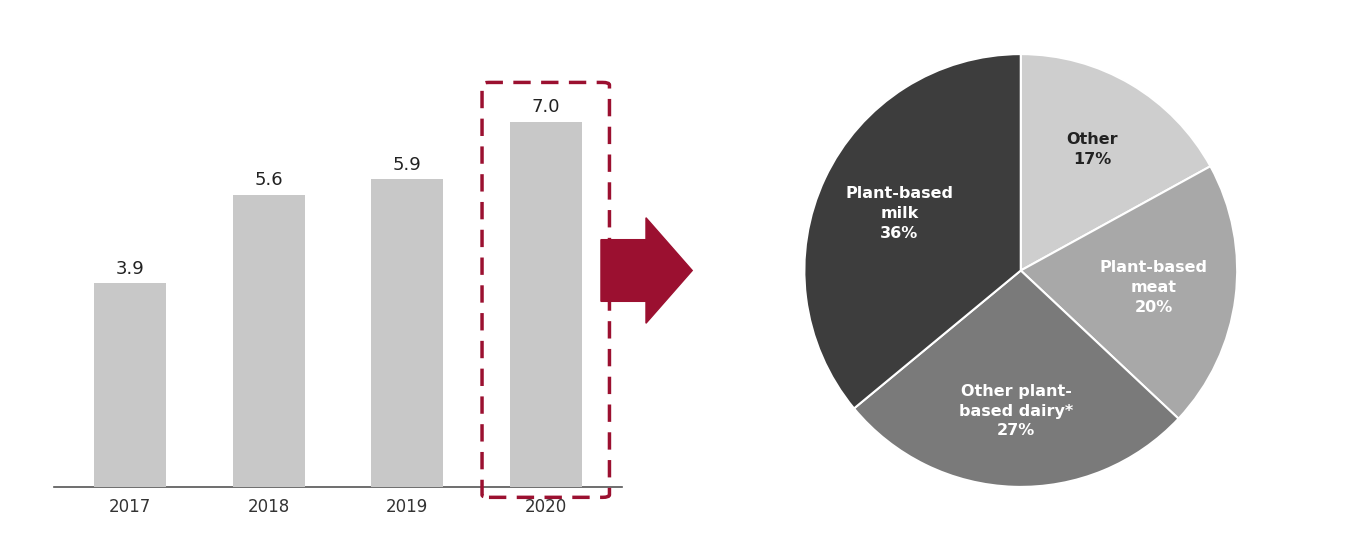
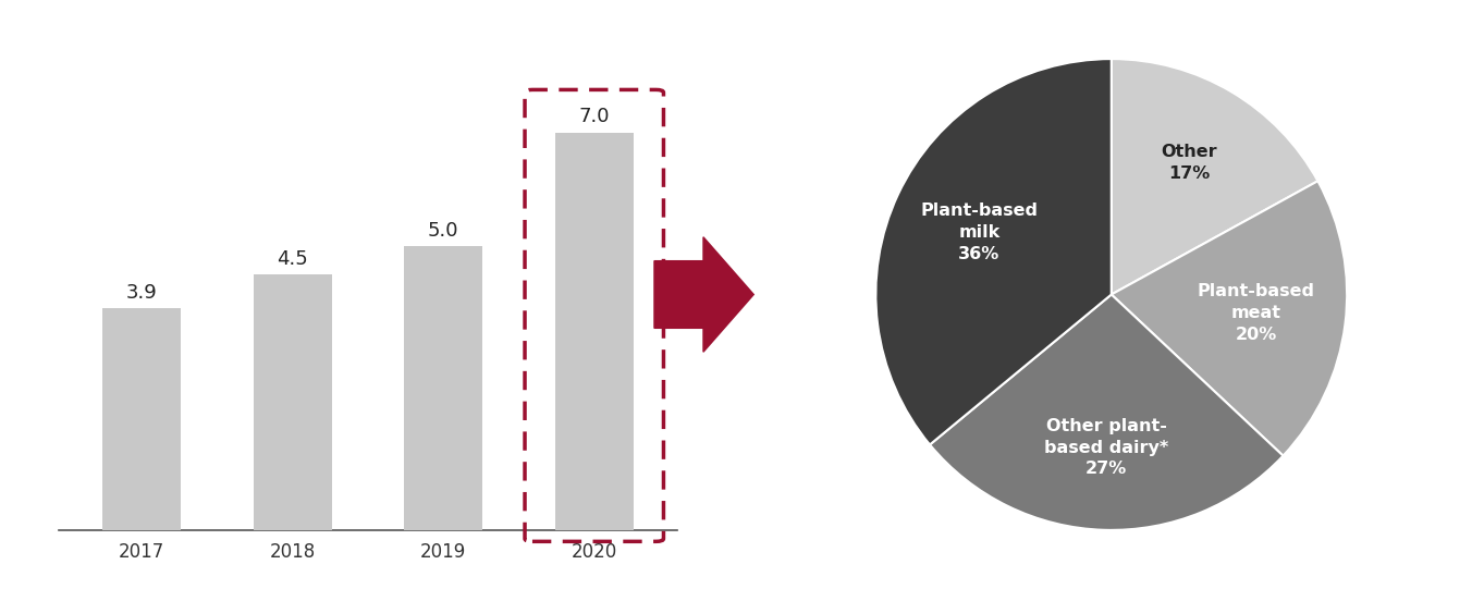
2018: 5.6 -> 4.5
2019: 5.9 -> 5.0
